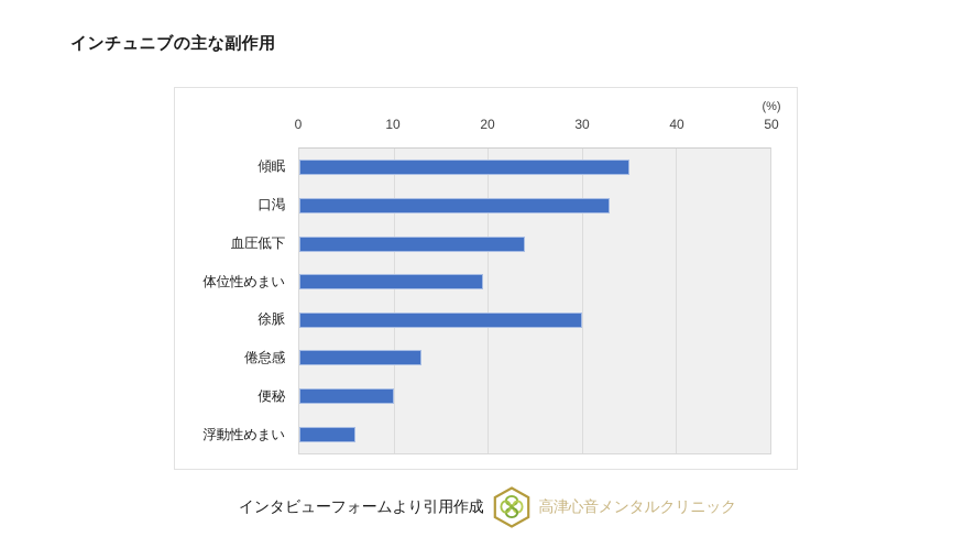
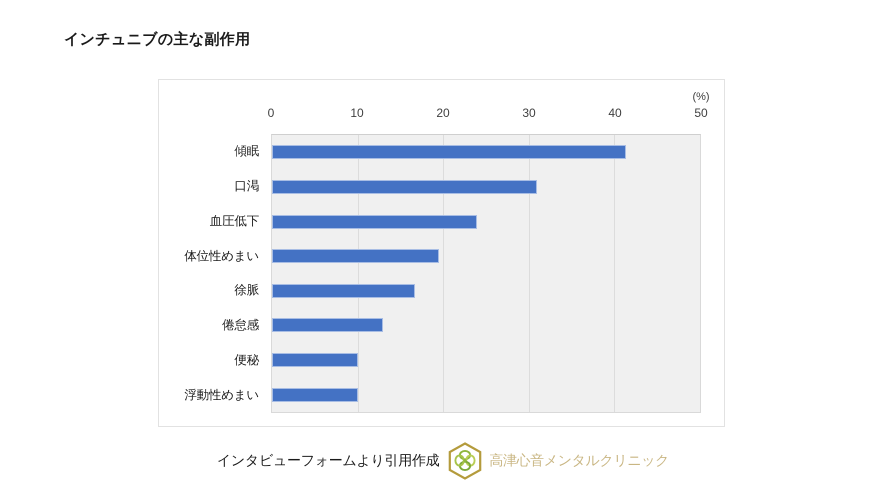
傾眠: 35 -> 41
口渇: 33 -> 31
徐脈: 30 -> 17
浮動性めまい: 6 -> 10
